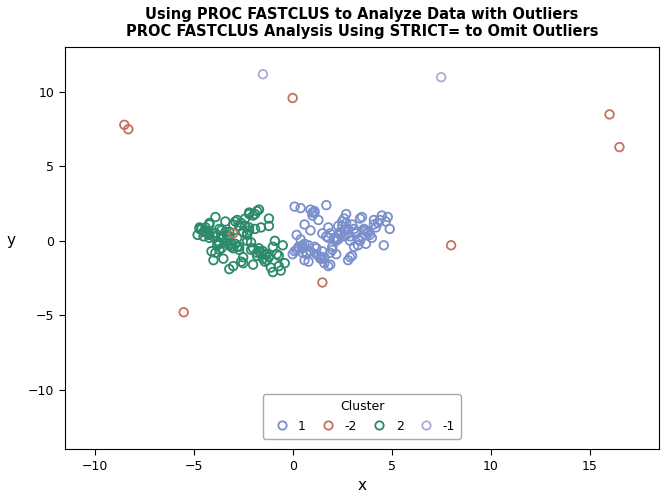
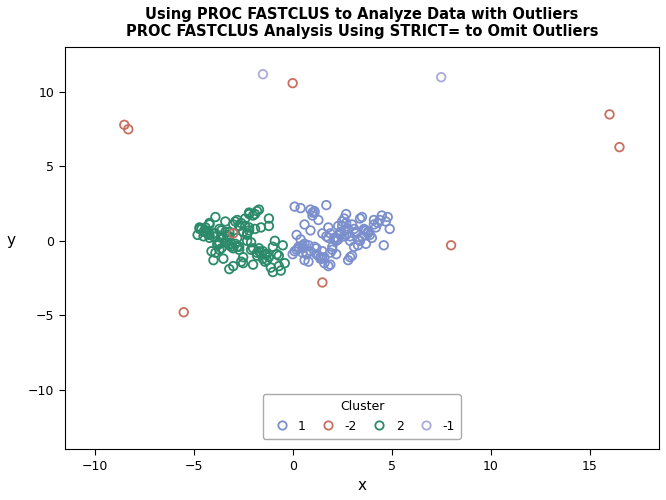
-2/0: 9.6 -> 10.6
